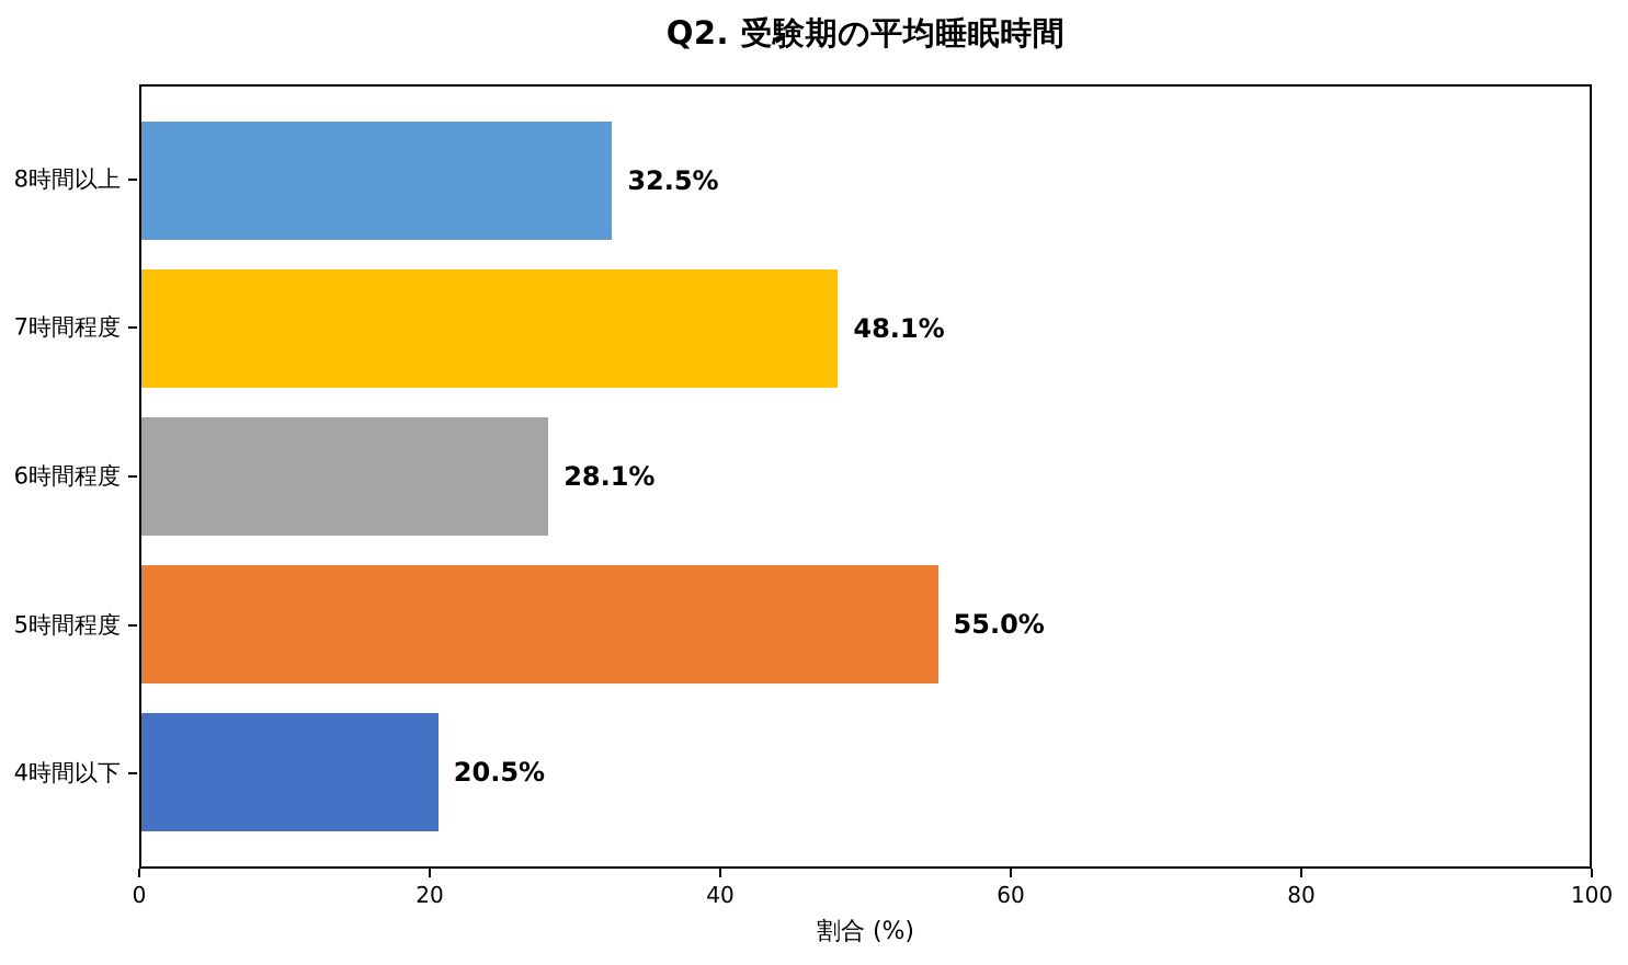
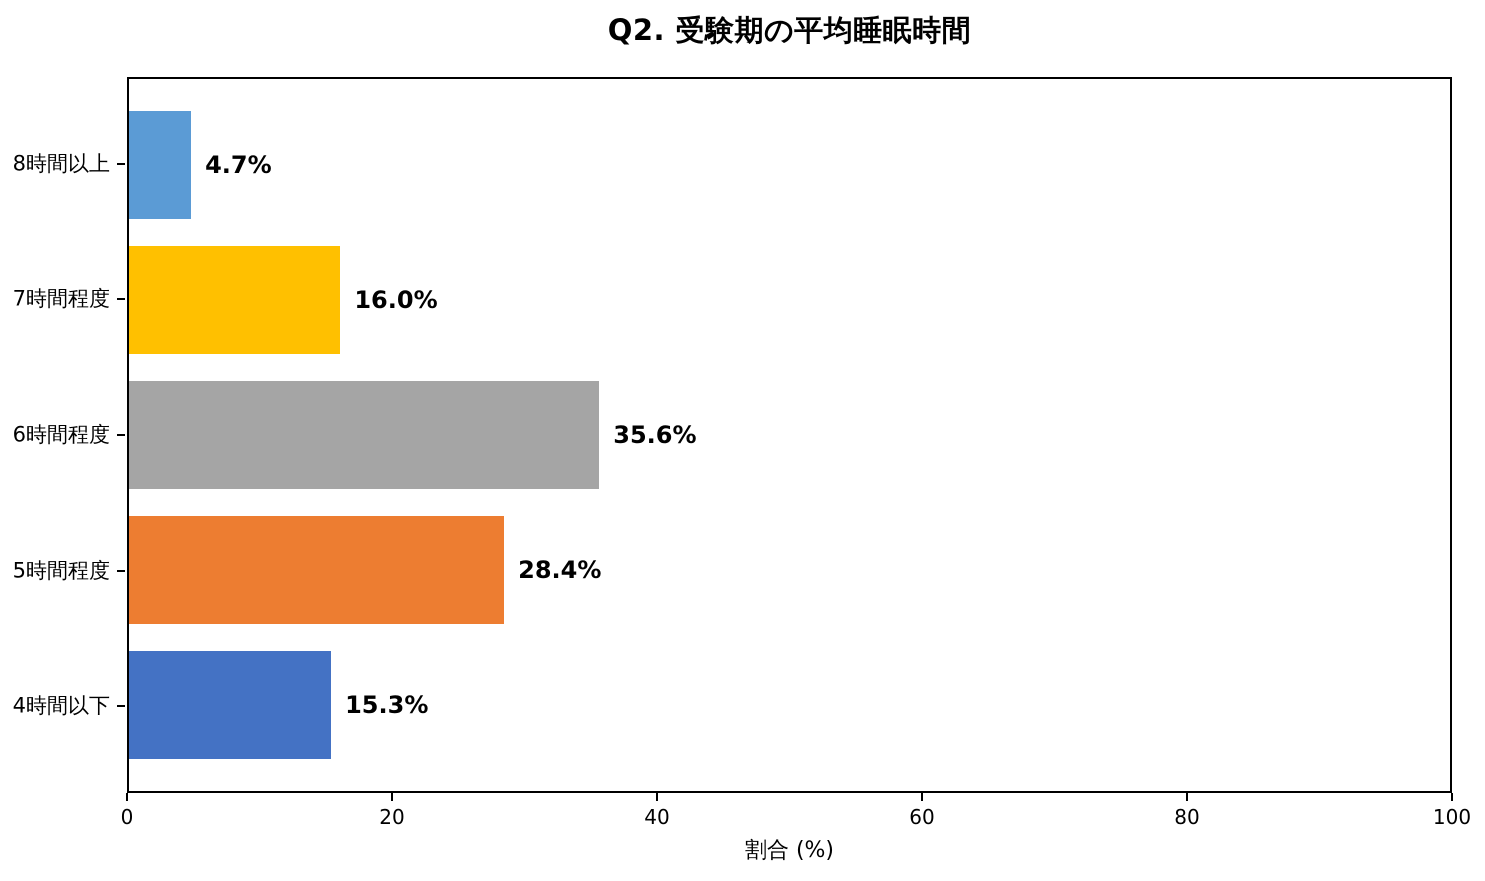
8時間以上: 32.5% -> 4.7%
7時間程度: 48.1% -> 16.0%
6時間程度: 28.1% -> 35.6%
5時間程度: 55.0% -> 28.4%
4時間以下: 20.5% -> 15.3%
